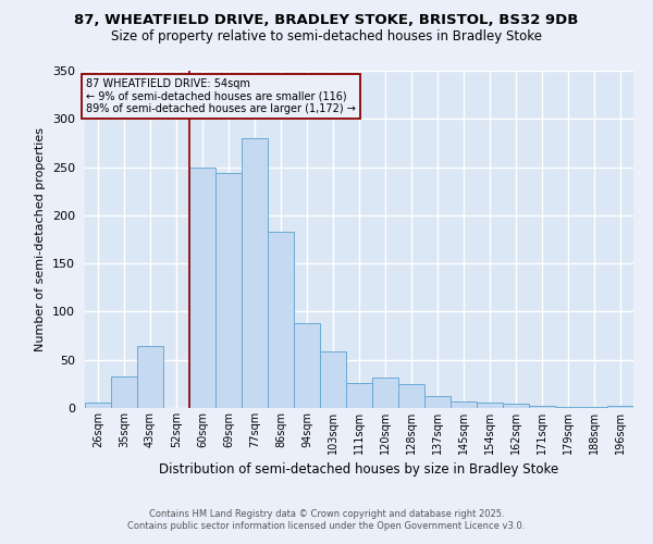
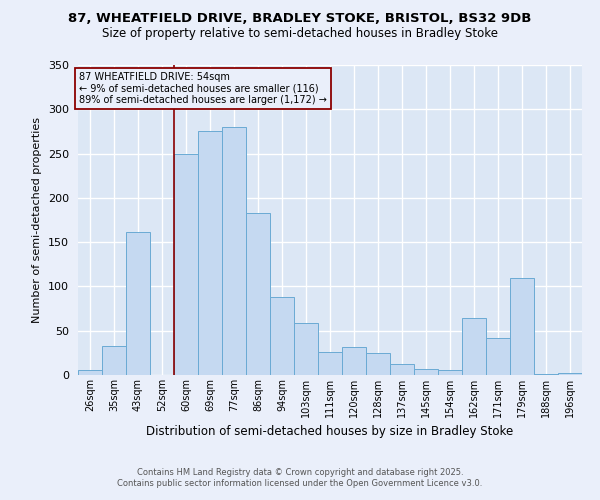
43sqm: 64 -> 162
69sqm: 244 -> 276
162sqm: 4 -> 64
171sqm: 2 -> 42
179sqm: 1 -> 110
